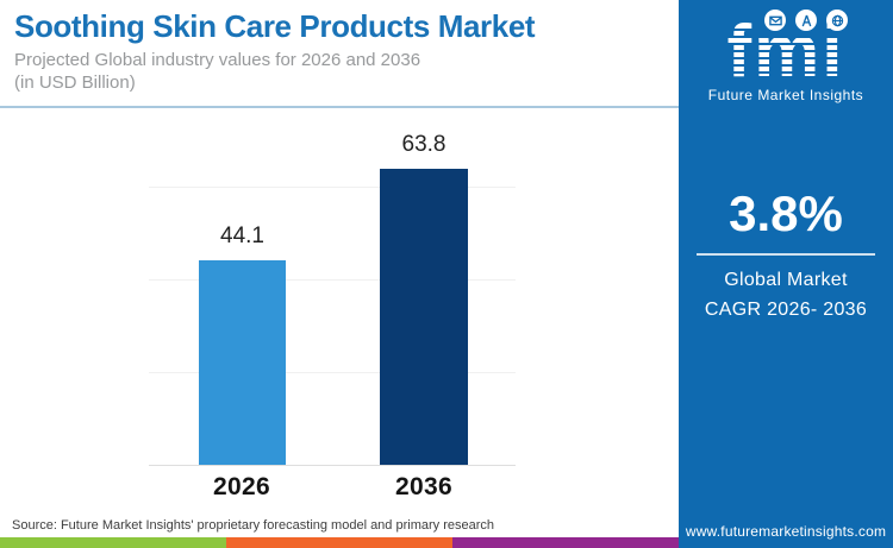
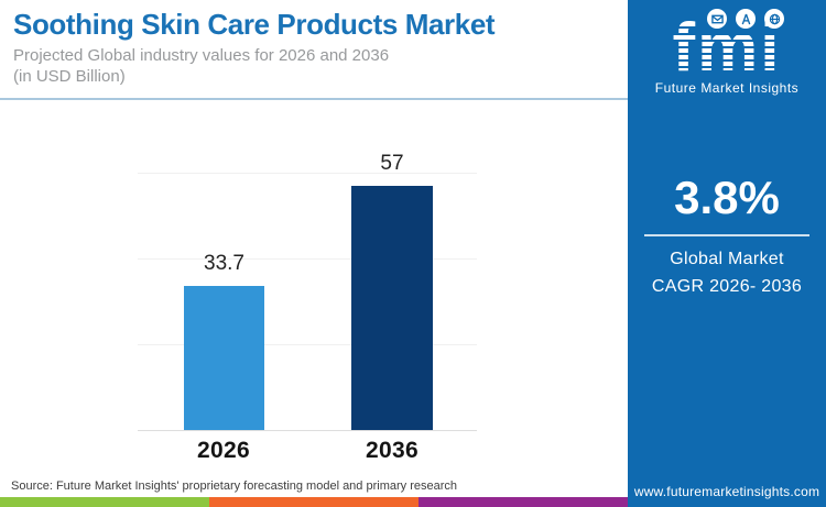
2026: 44.1 -> 33.7
2036: 63.8 -> 57
